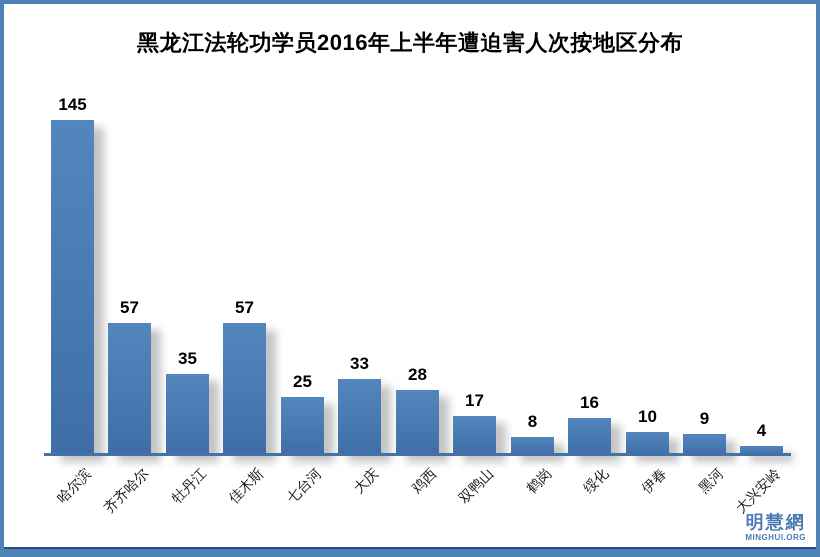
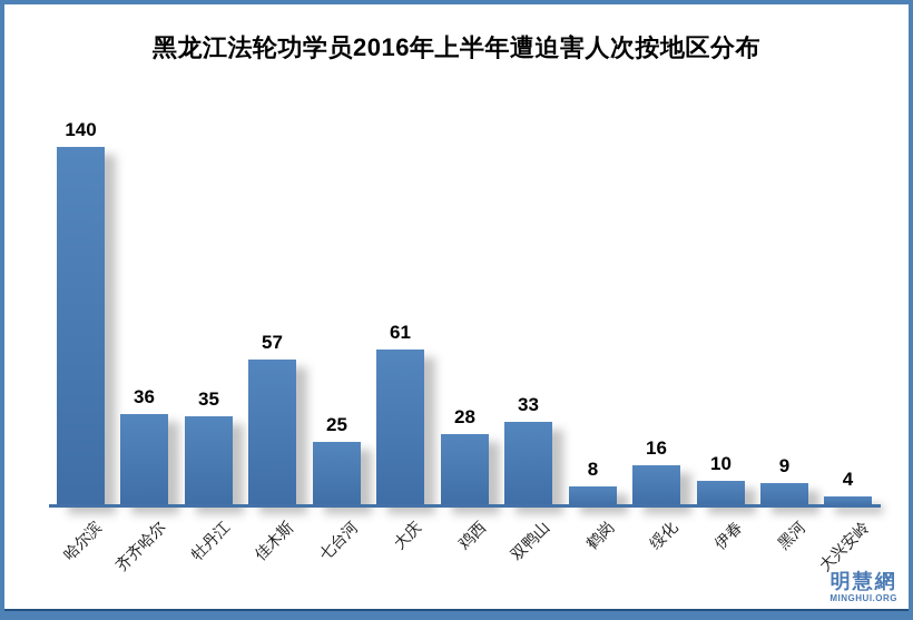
哈尔滨: 145 -> 140
齐齐哈尔: 57 -> 36
大庆: 33 -> 61
双鸭山: 17 -> 33
